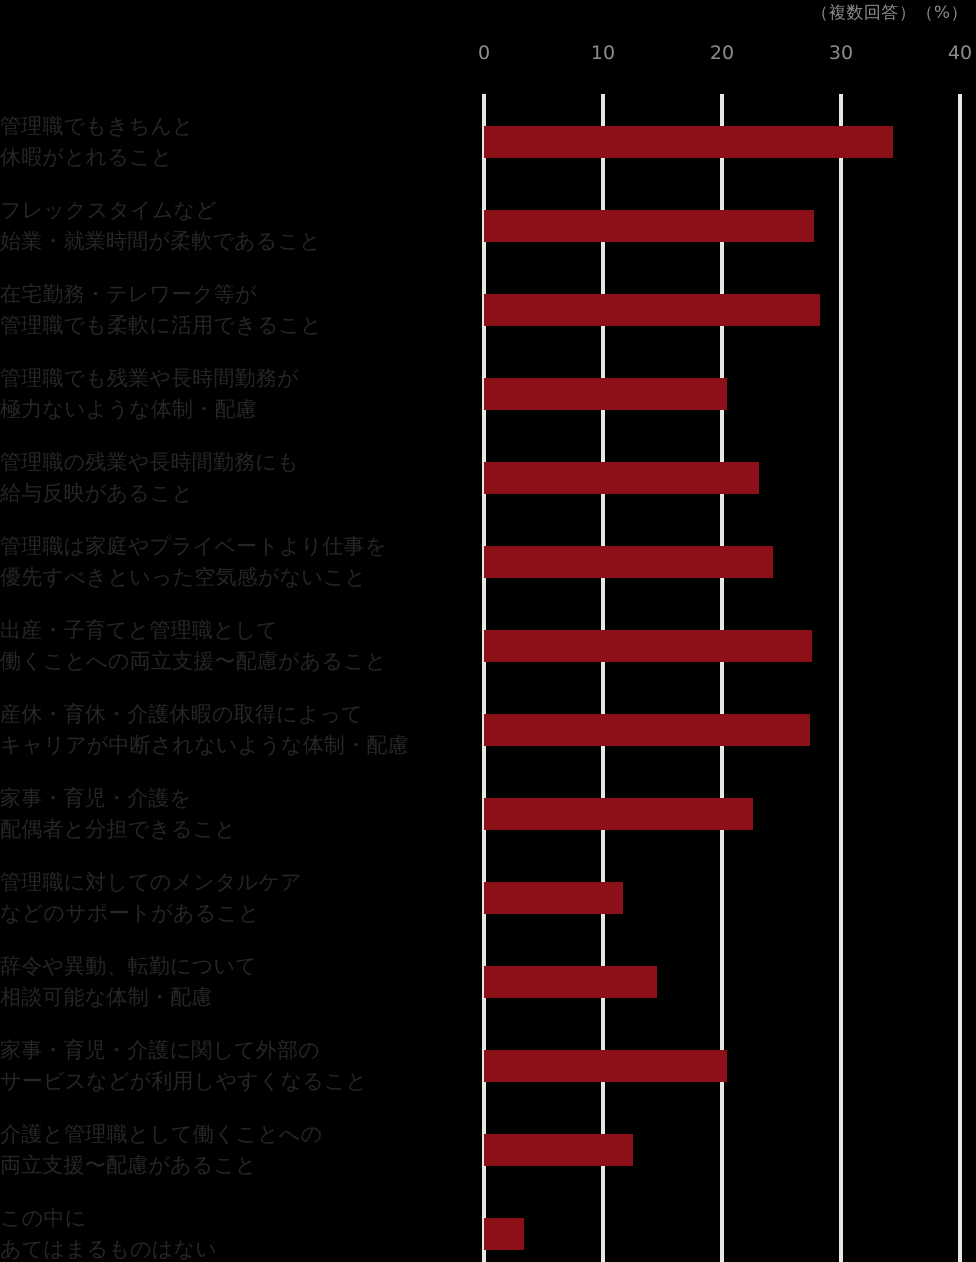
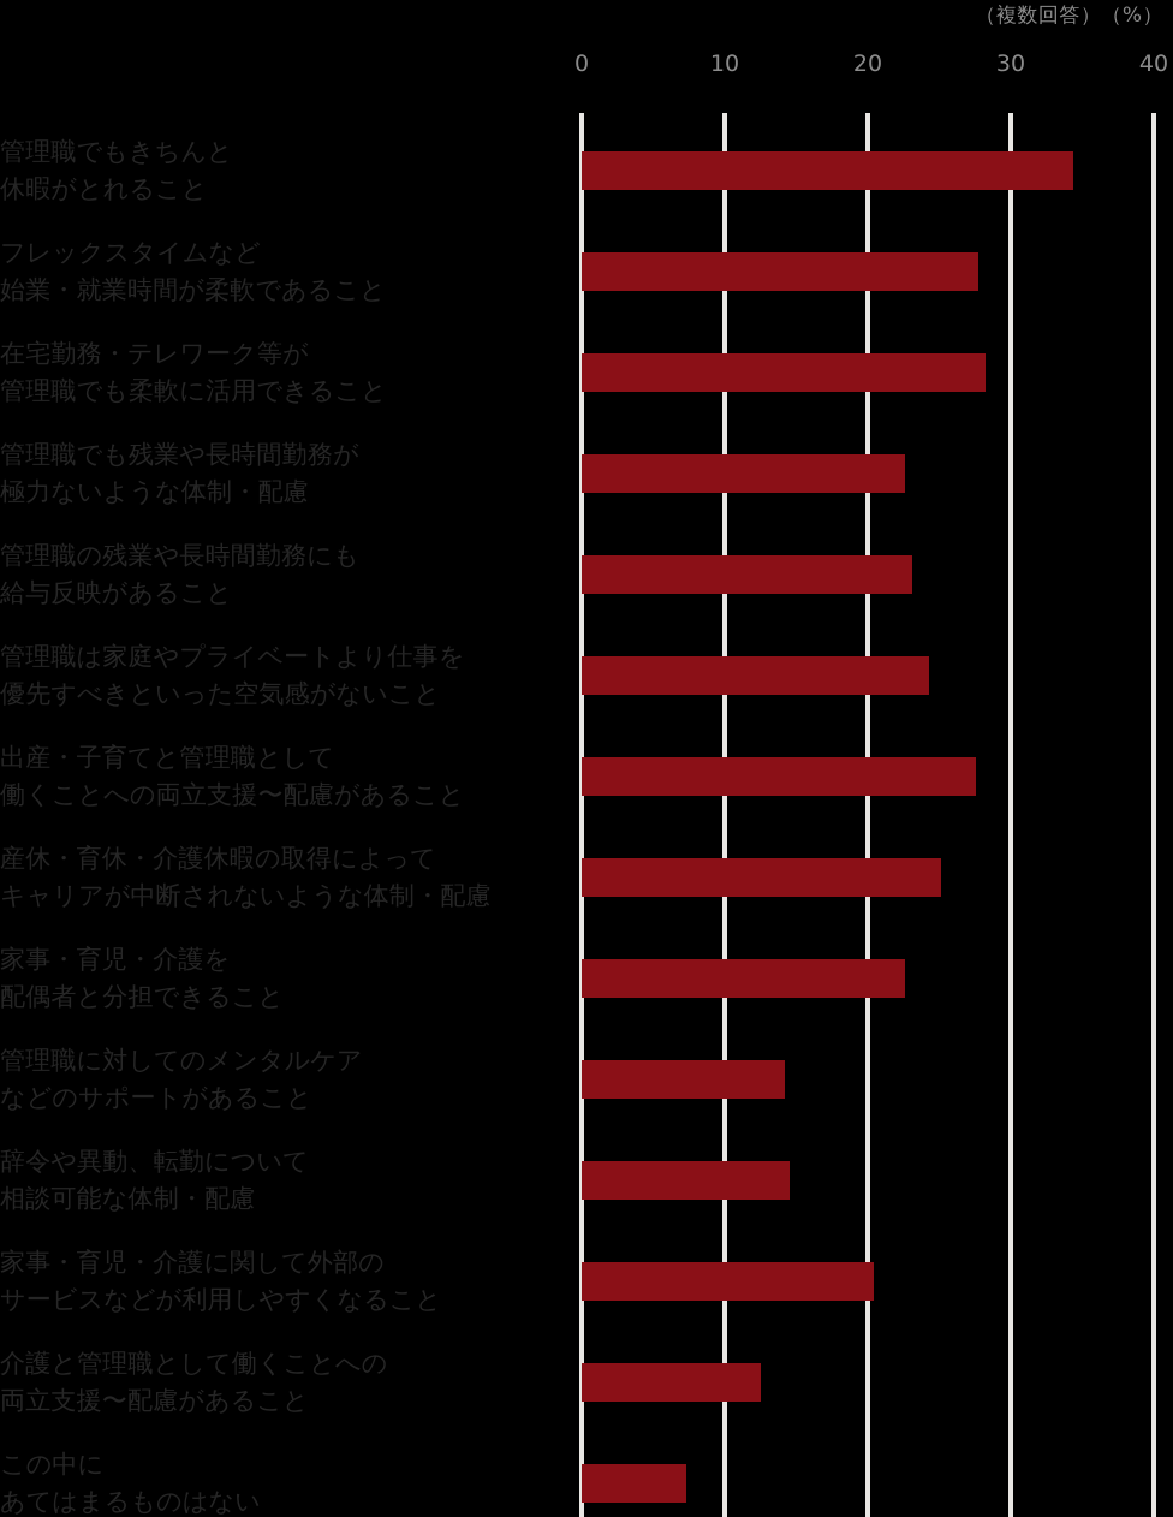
管理職でも残業や長時間勤務が 極力ないような体制・配慮: 20.4 -> 22.6
産休・育休・介護休暇の取得によって キャリアが中断されないような体制・配慮: 27.4 -> 25.1
管理職に対してのメンタルケア などのサポートがあること: 11.7 -> 14.2
この中に あてはまるものはない: 3.4 -> 7.3
